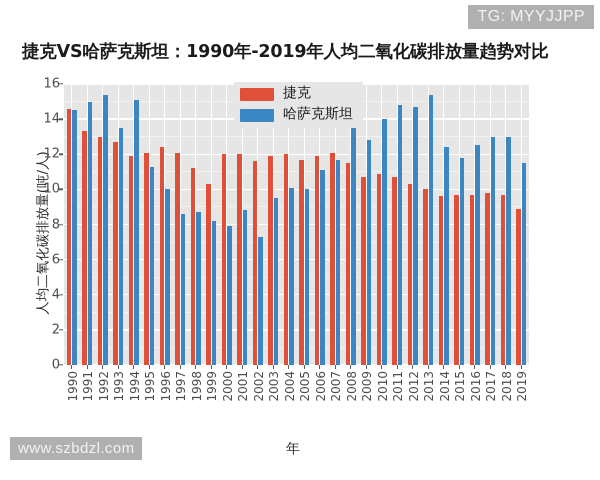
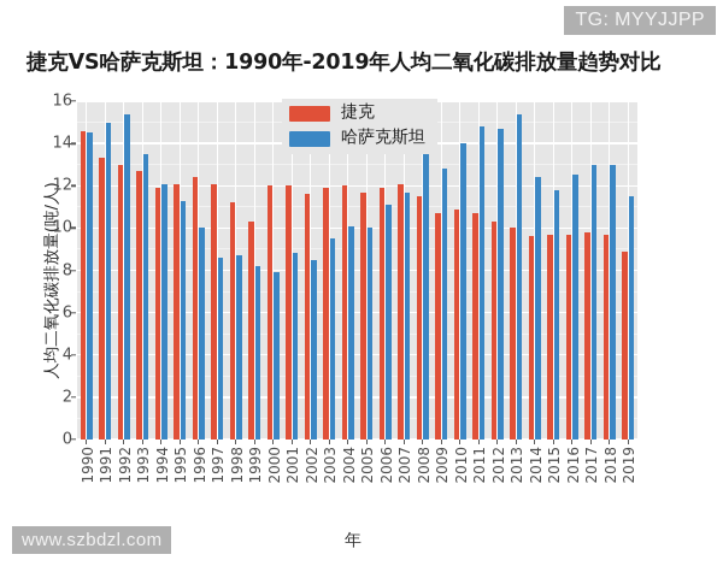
哈萨克斯坦/1994: 15.1 -> 12.1
哈萨克斯坦/2002: 7.3 -> 8.5
